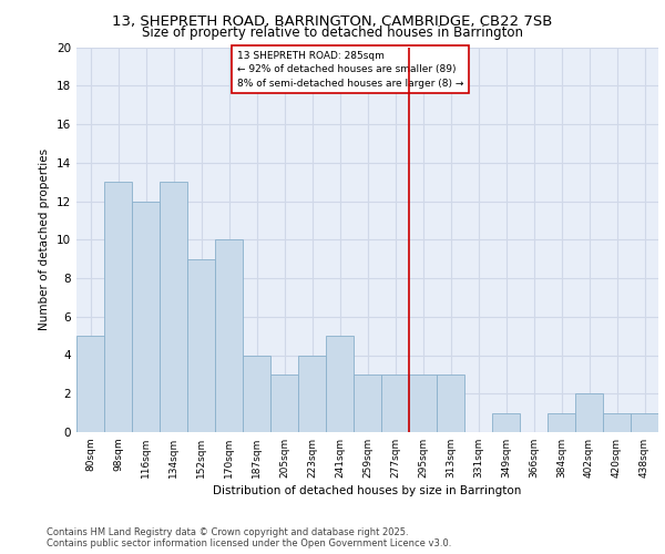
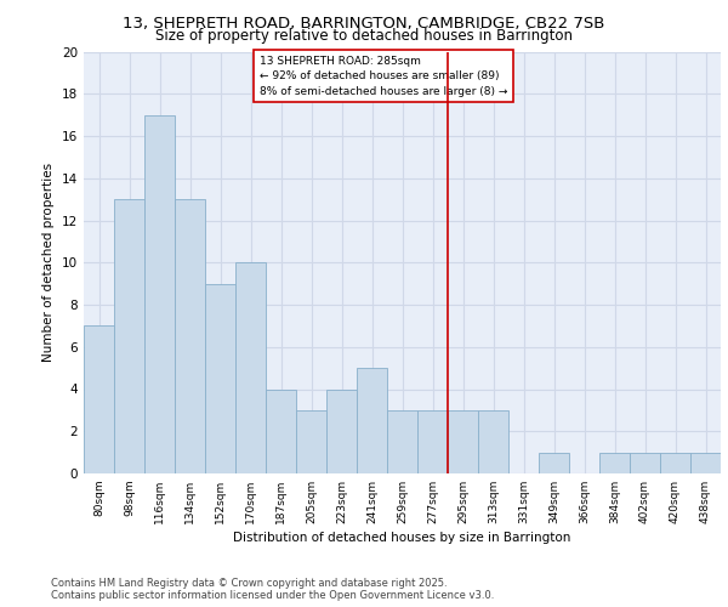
80sqm: 5 -> 7
116sqm: 12 -> 17
402sqm: 2 -> 1
